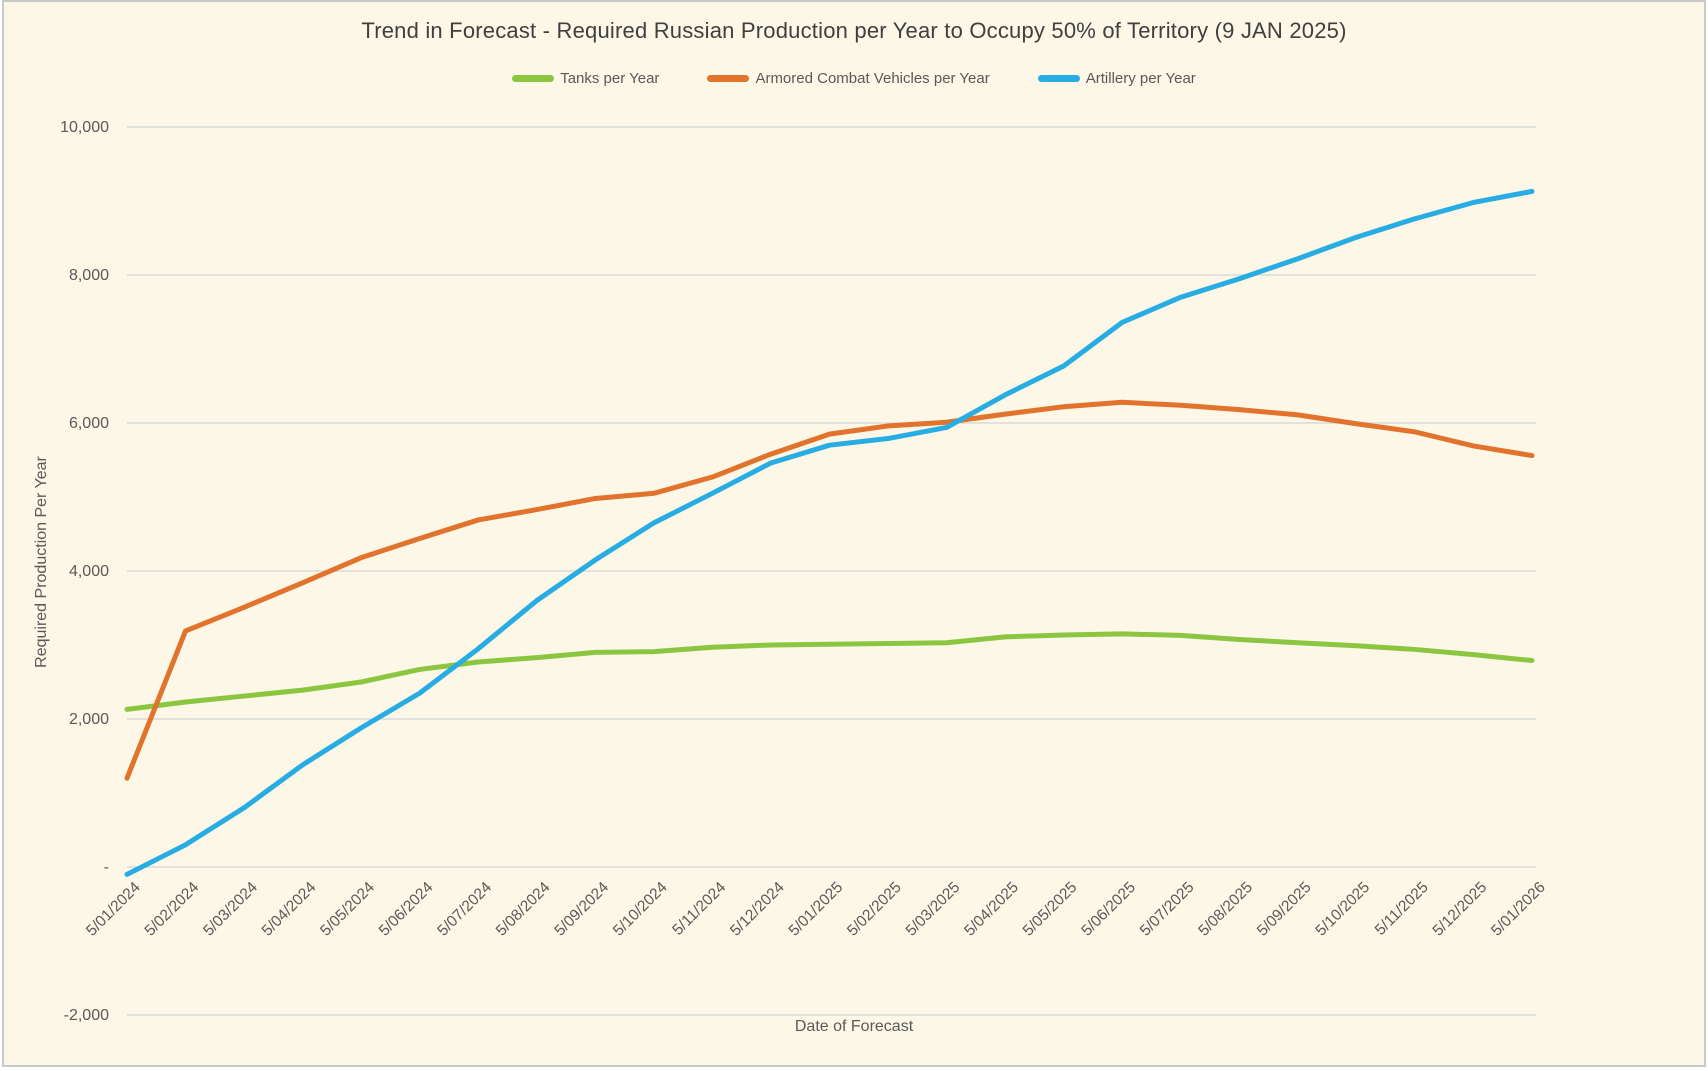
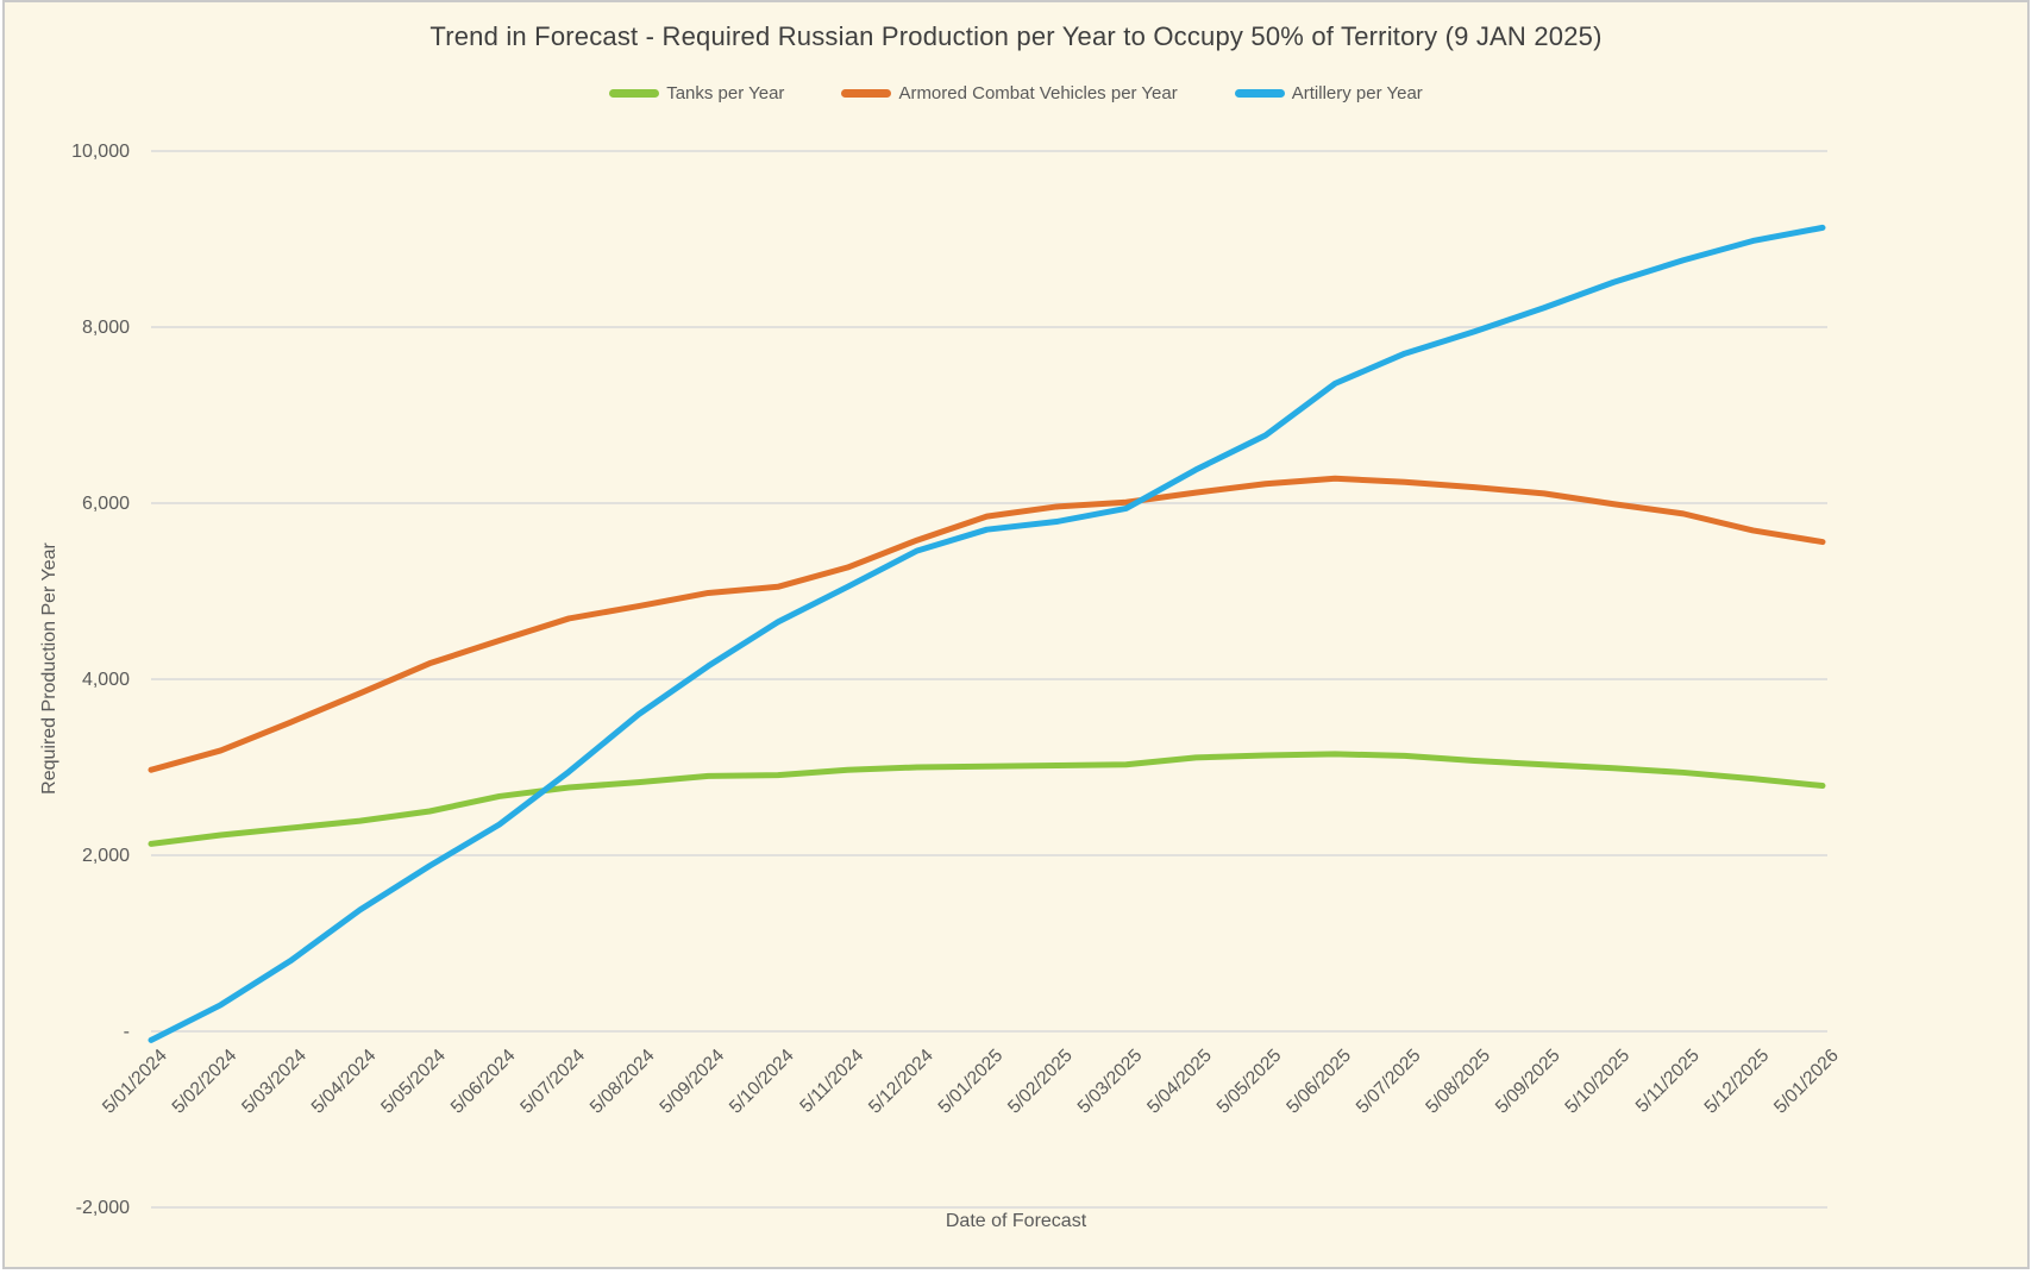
Armored Combat Vehicles per Year/5/01/2024: 1200 -> 3000
